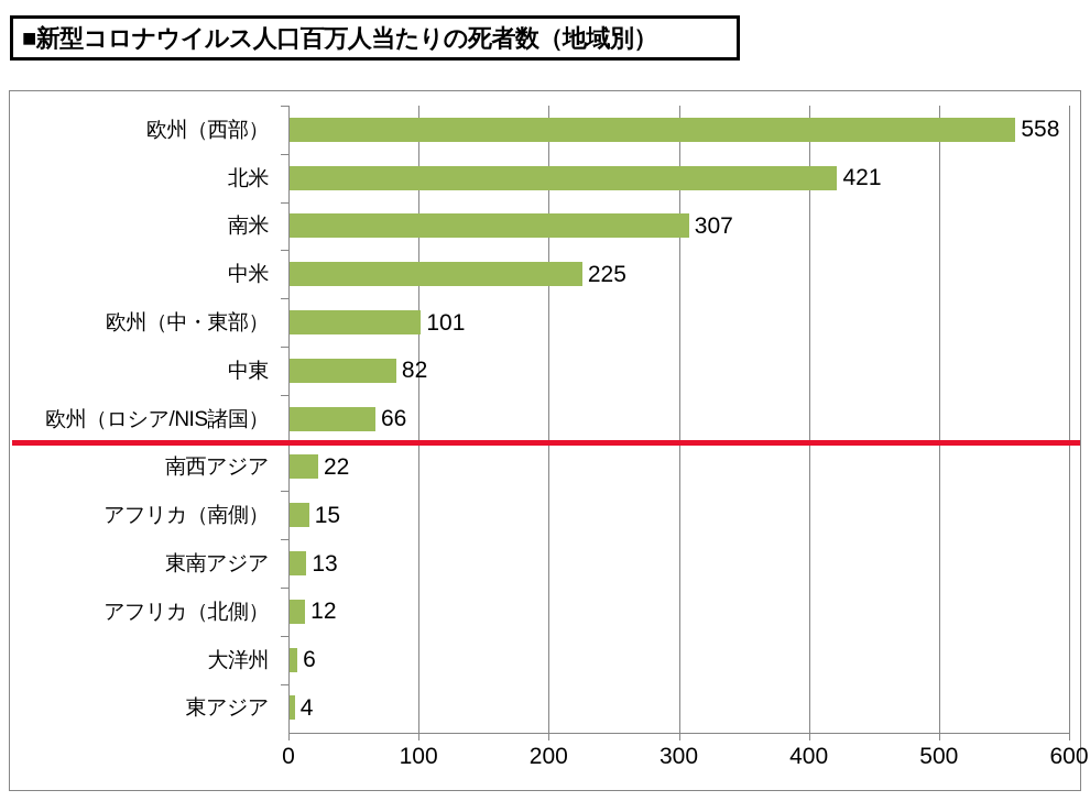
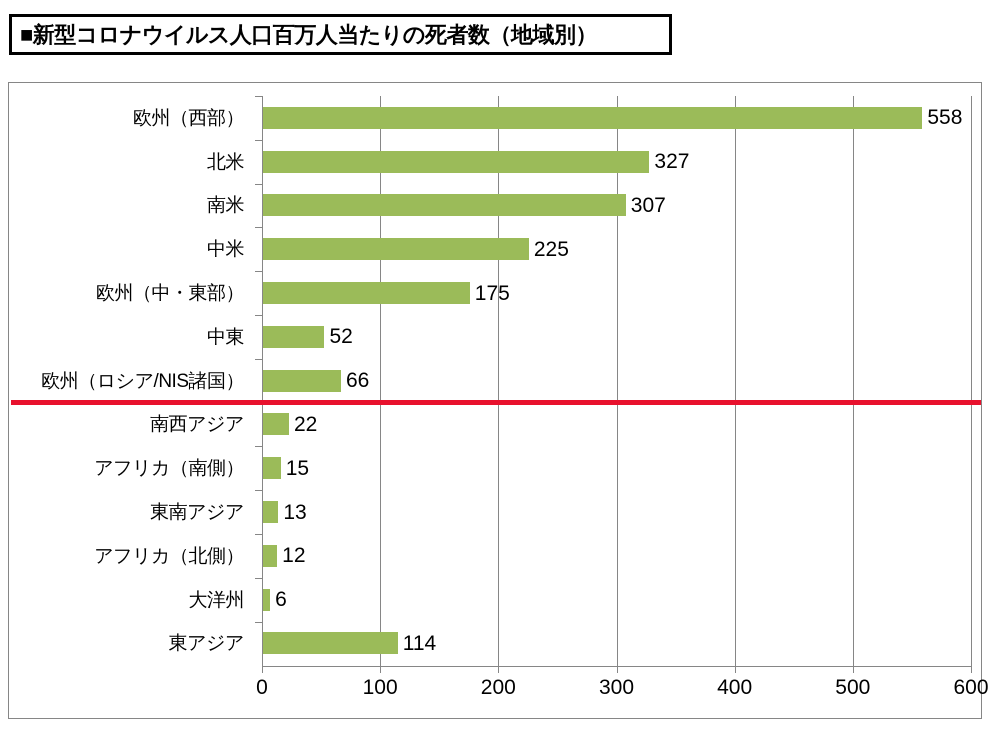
北米: 421 -> 327
欧州（中・東部）: 101 -> 175
中東: 82 -> 52
東アジア: 4 -> 114
